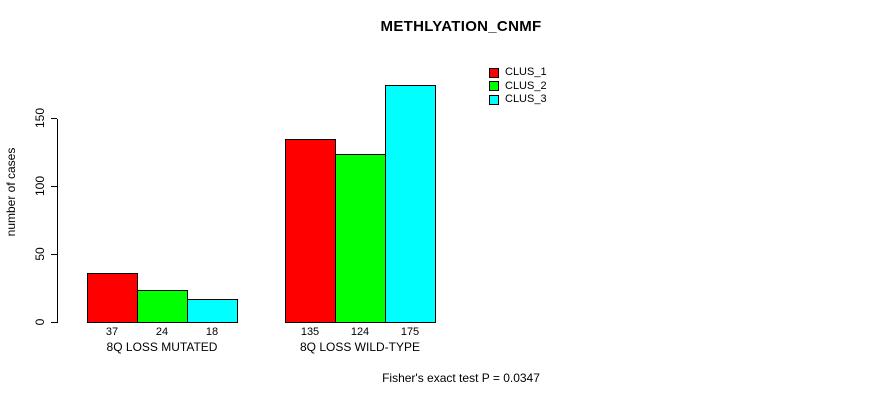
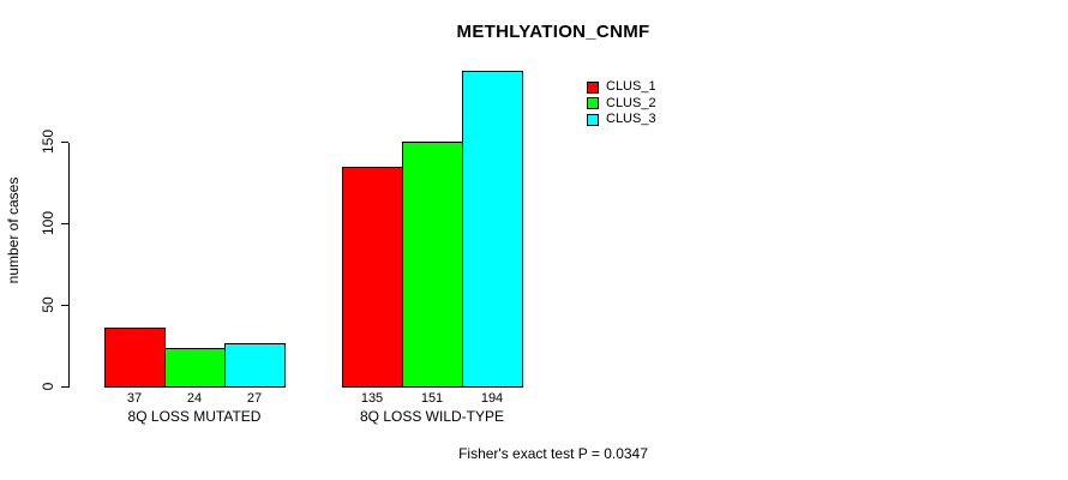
CLUS_3/8Q LOSS MUTATED: 18 -> 27
CLUS_2/8Q LOSS WILD-TYPE: 124 -> 151
CLUS_3/8Q LOSS WILD-TYPE: 175 -> 194
